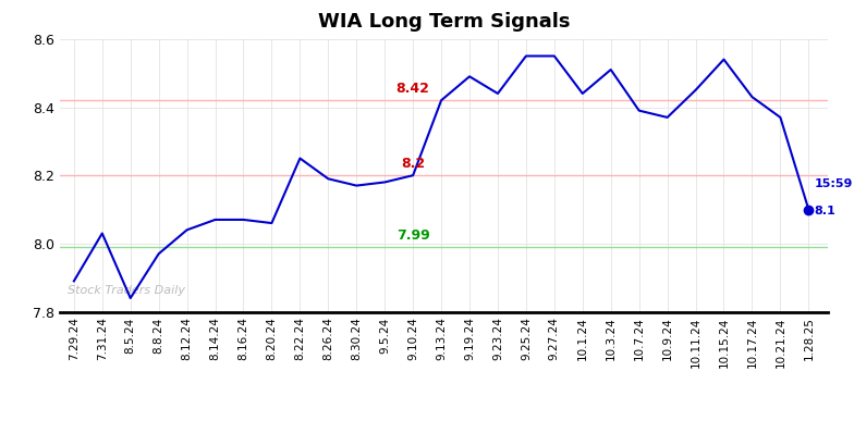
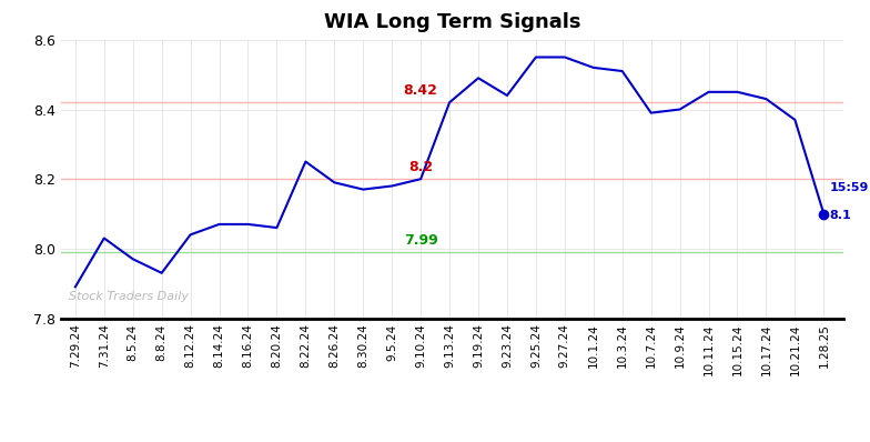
8.5.24: 7.84 -> 7.97
8.8.24: 7.97 -> 7.93
10.1.24: 8.44 -> 8.52
10.9.24: 8.37 -> 8.40
10.15.24: 8.54 -> 8.45
